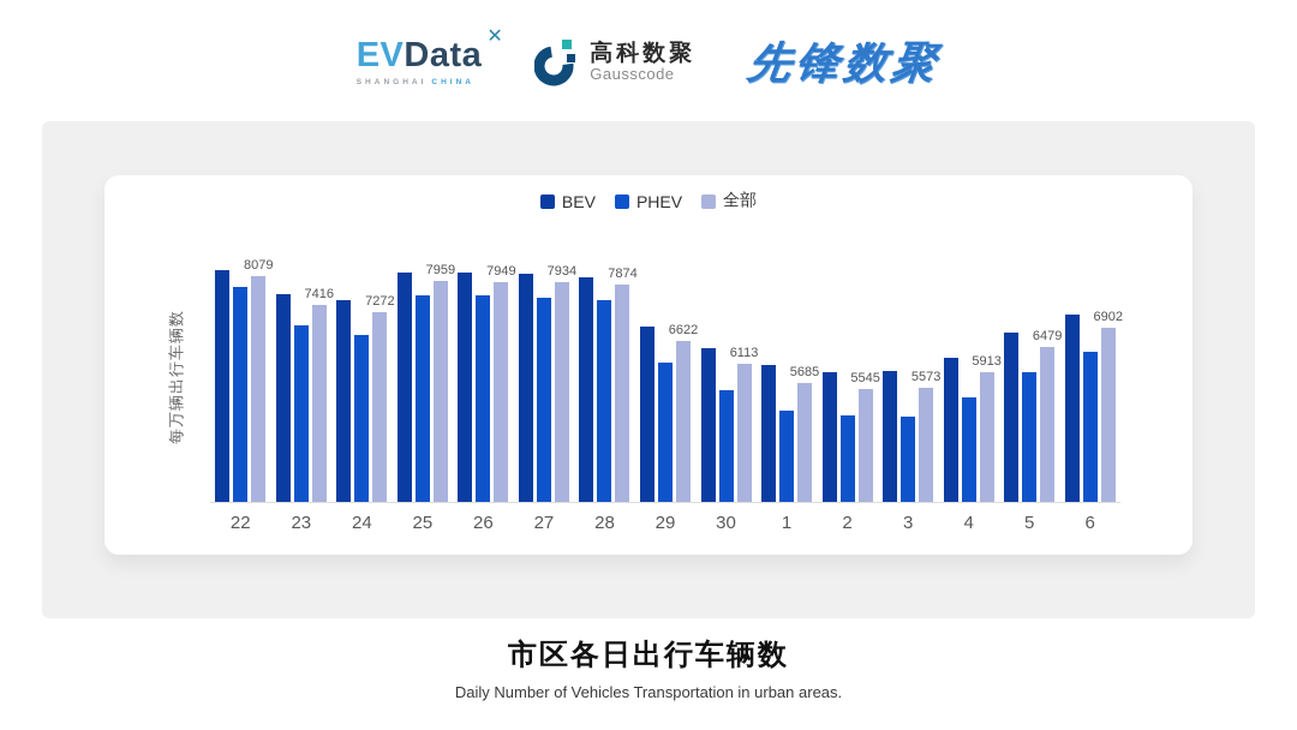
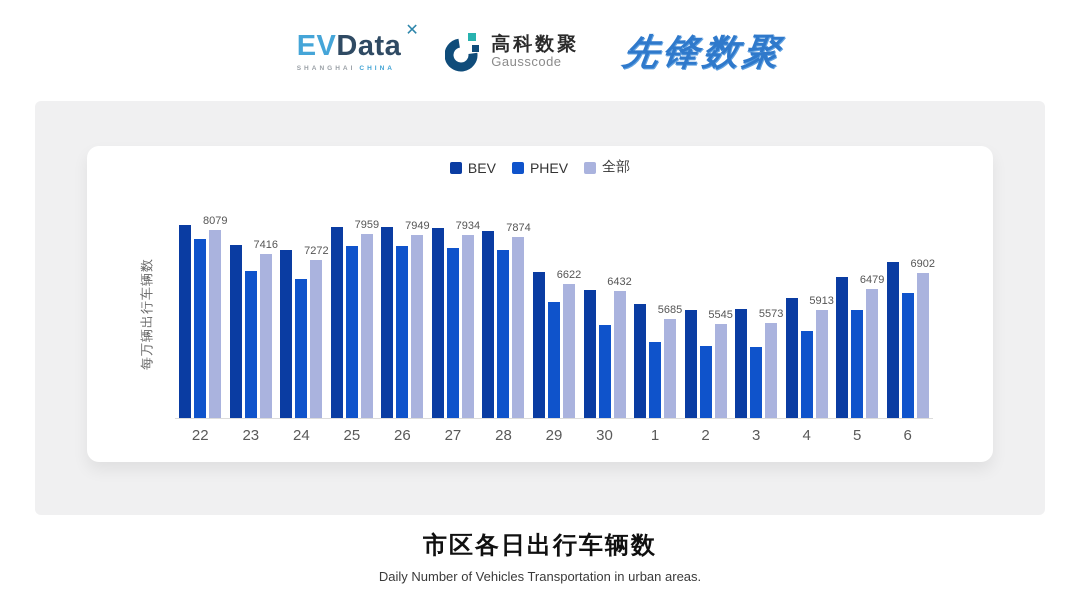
全部/30: 6113 -> 6432
